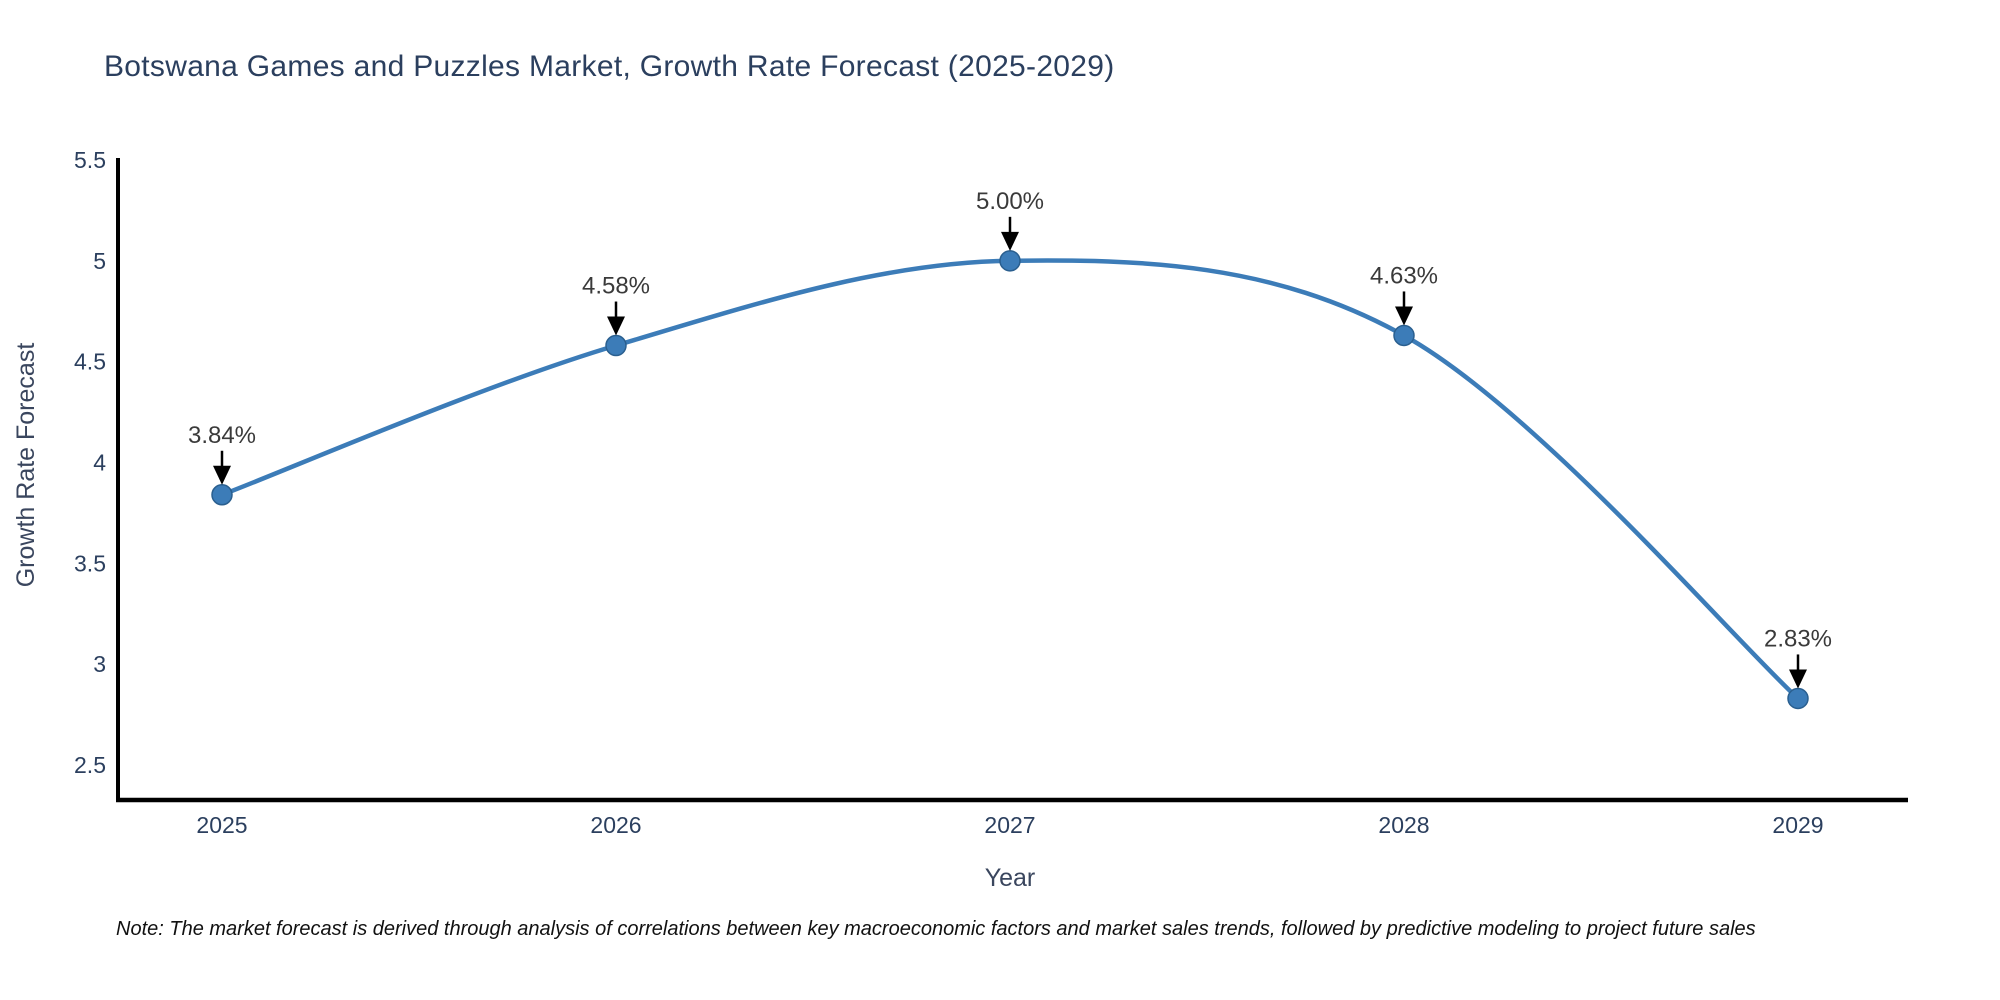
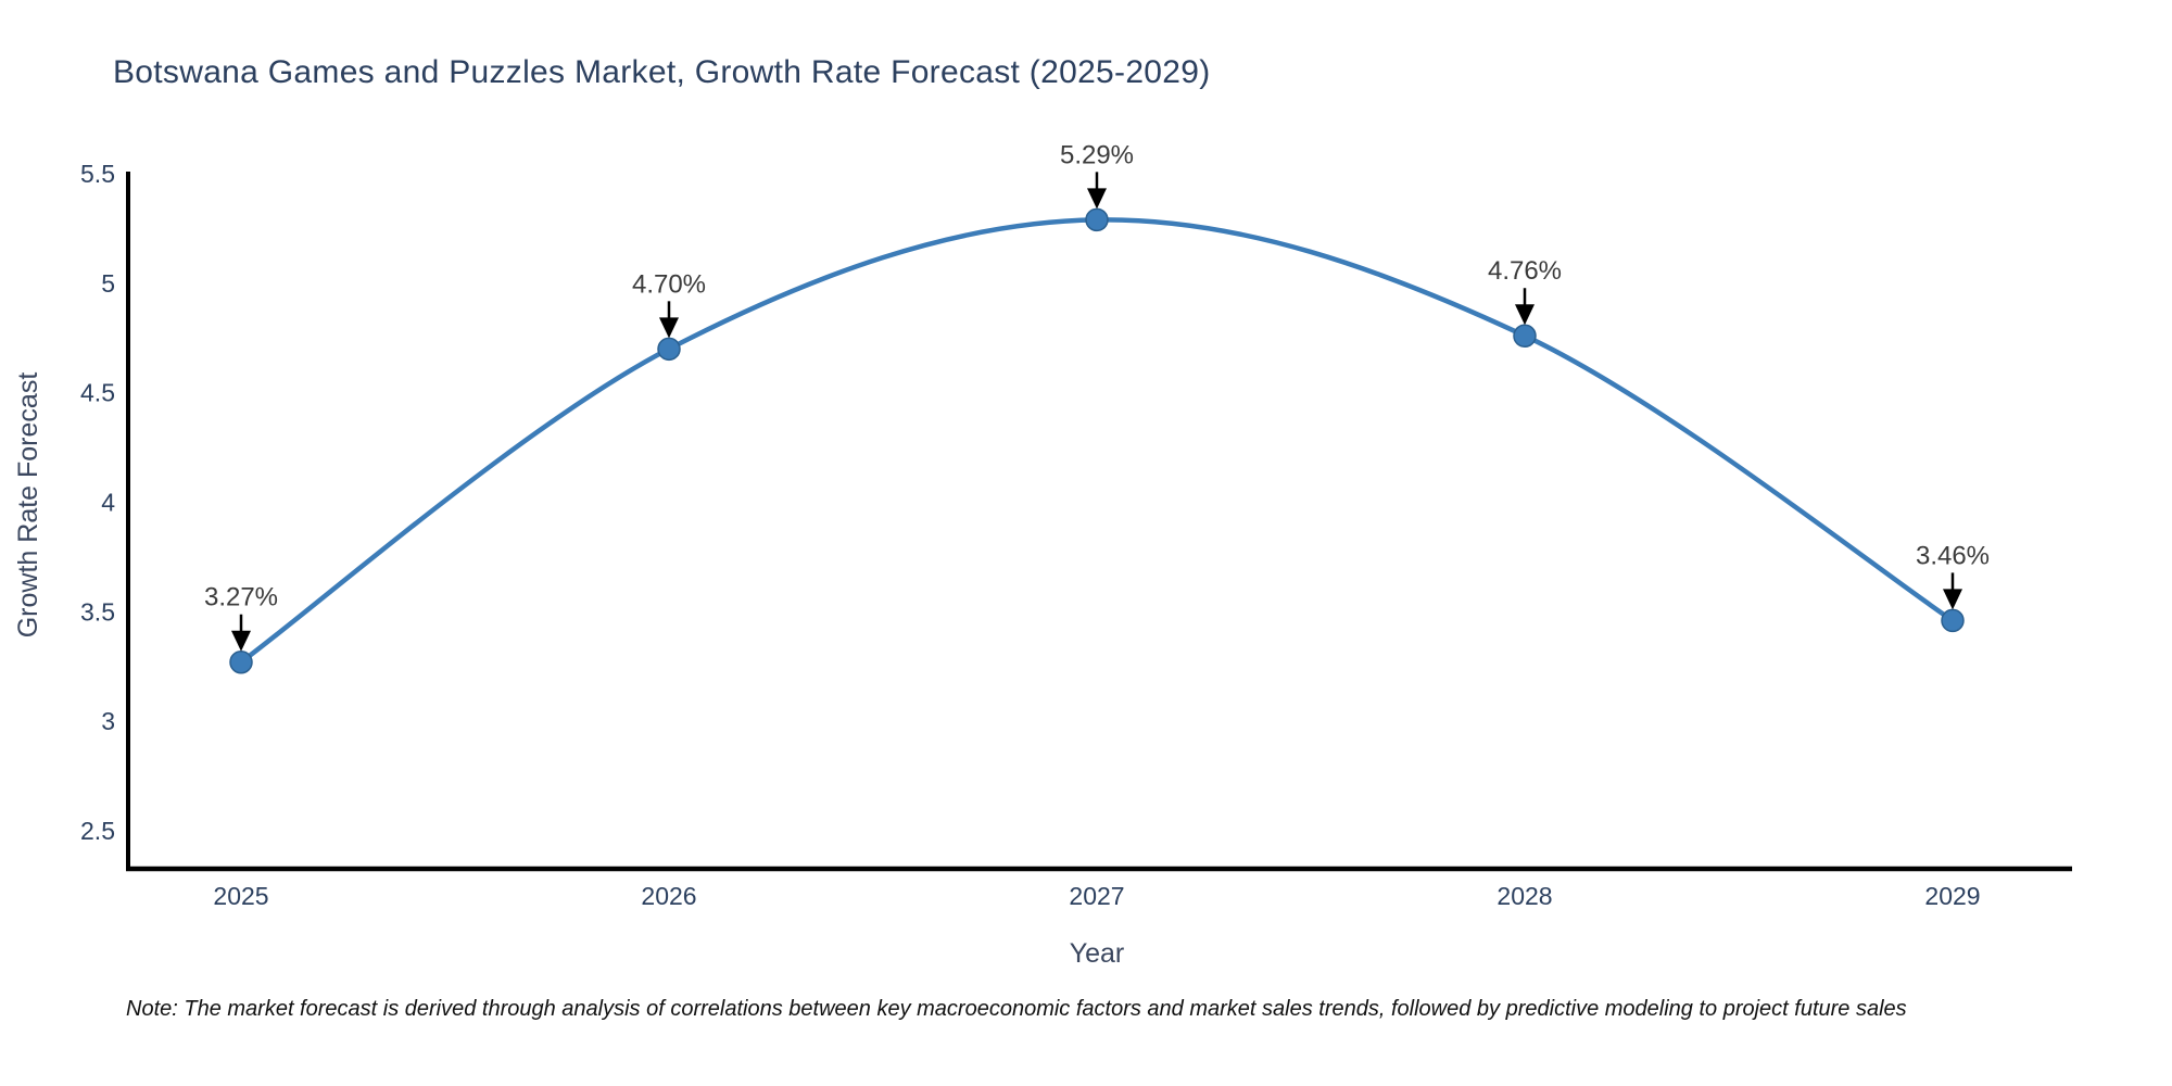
2025: 3.84% -> 3.27%
2026: 4.58% -> 4.70%
2027: 5.00% -> 5.29%
2028: 4.63% -> 4.76%
2029: 2.83% -> 3.46%
